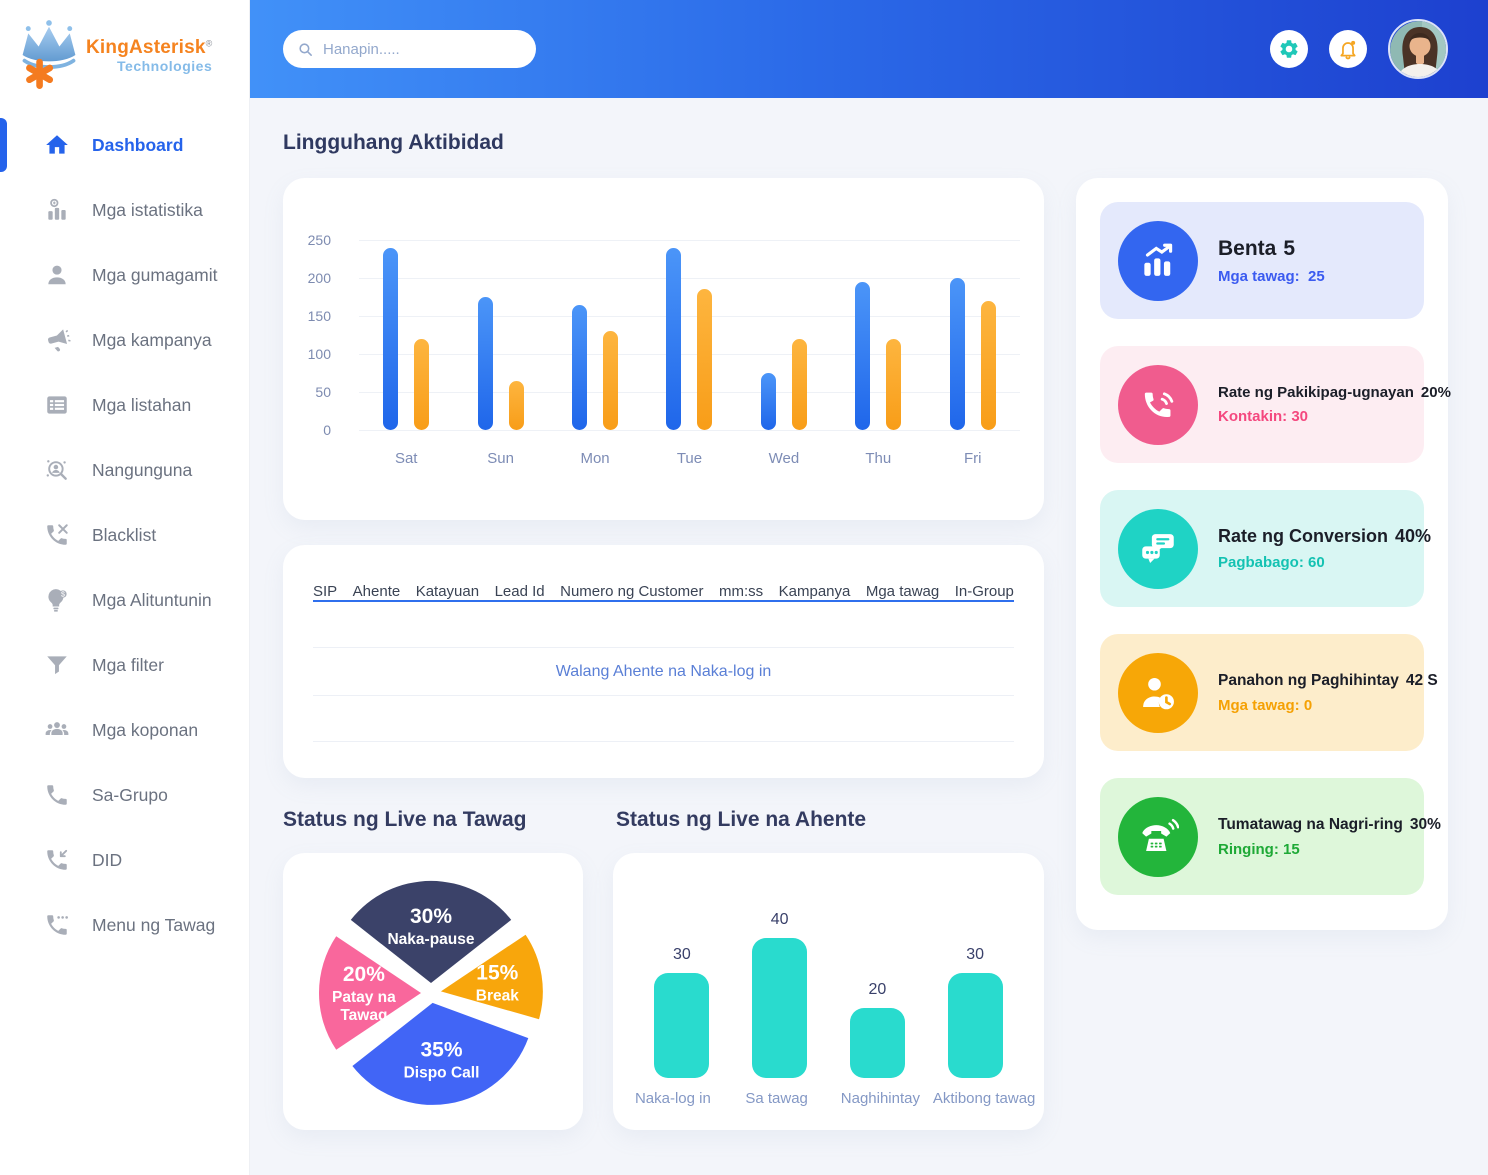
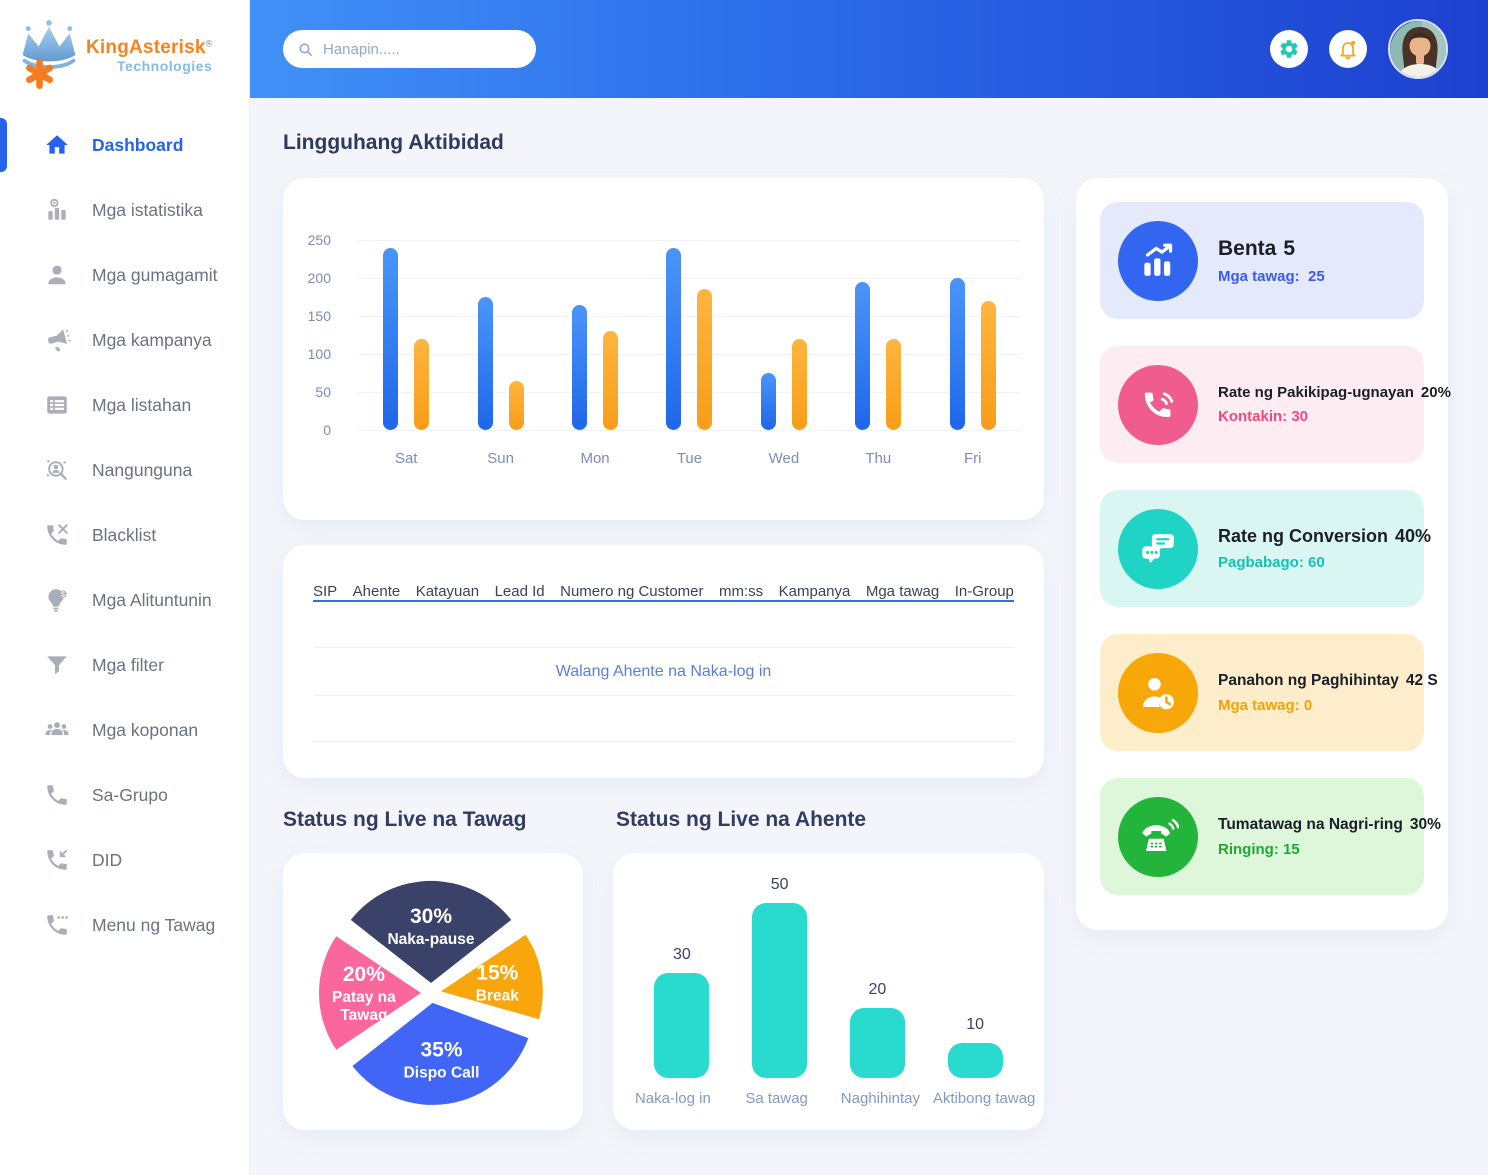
Status ng Live na Ahente/Sa tawag: 40 -> 50
Status ng Live na Ahente/Aktibong tawag: 30 -> 10
